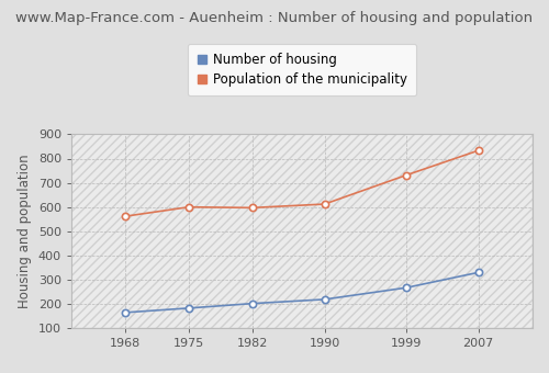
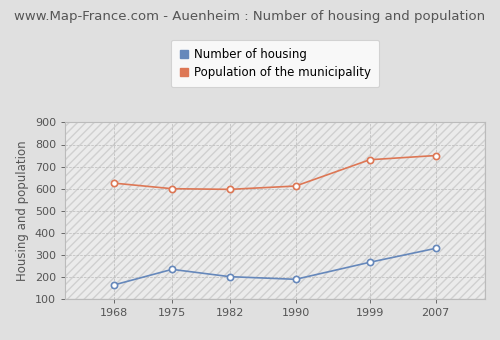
Population of the municipality/1968: 562 -> 625
Number of housing/1975: 183 -> 235
Number of housing/1990: 219 -> 190
Population of the municipality/2007: 833 -> 750
